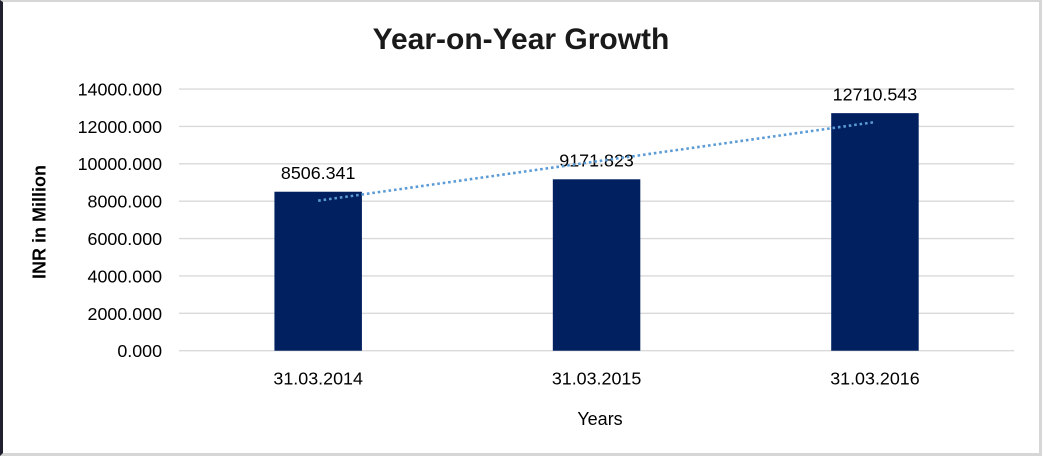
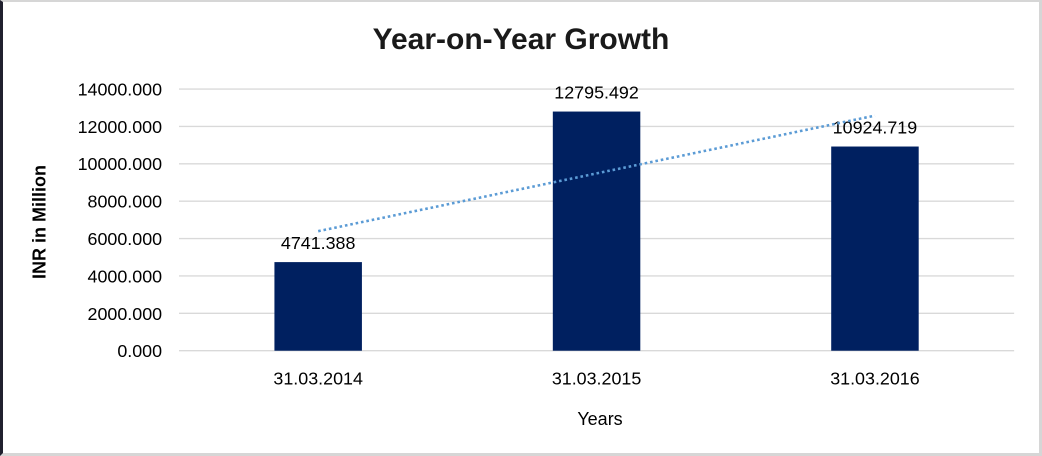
31.03.2014: 8506.341 -> 4741.388
31.03.2015: 9171.823 -> 12795.492
31.03.2016: 12710.543 -> 10924.719
